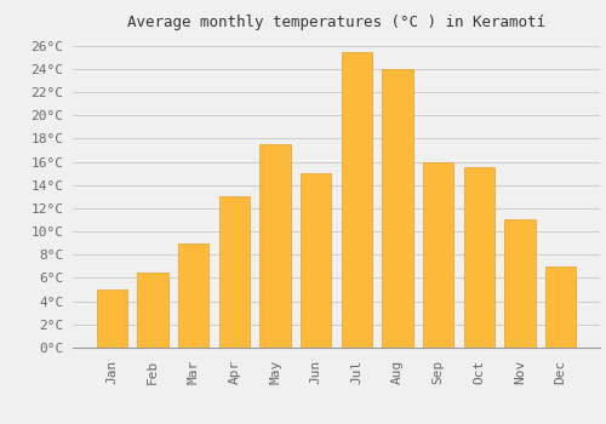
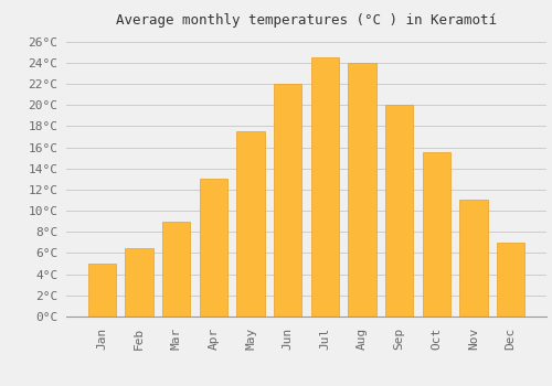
Jun: 15.0°C -> 22.0°C
Jul: 25.4°C -> 24.5°C
Sep: 16.0°C -> 20.0°C
